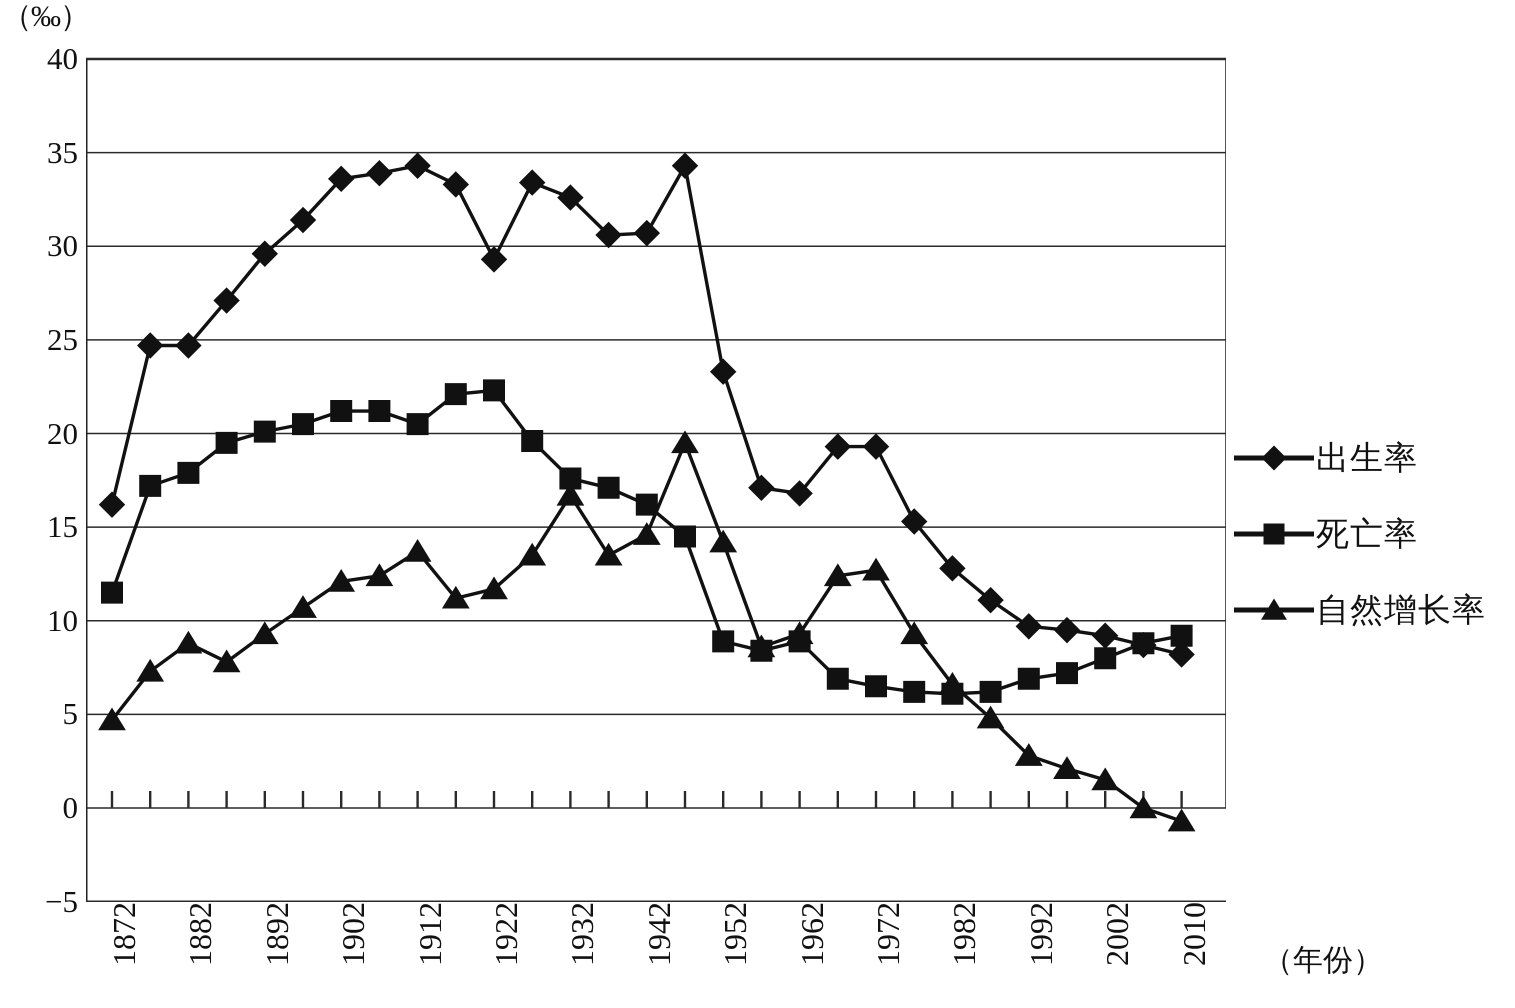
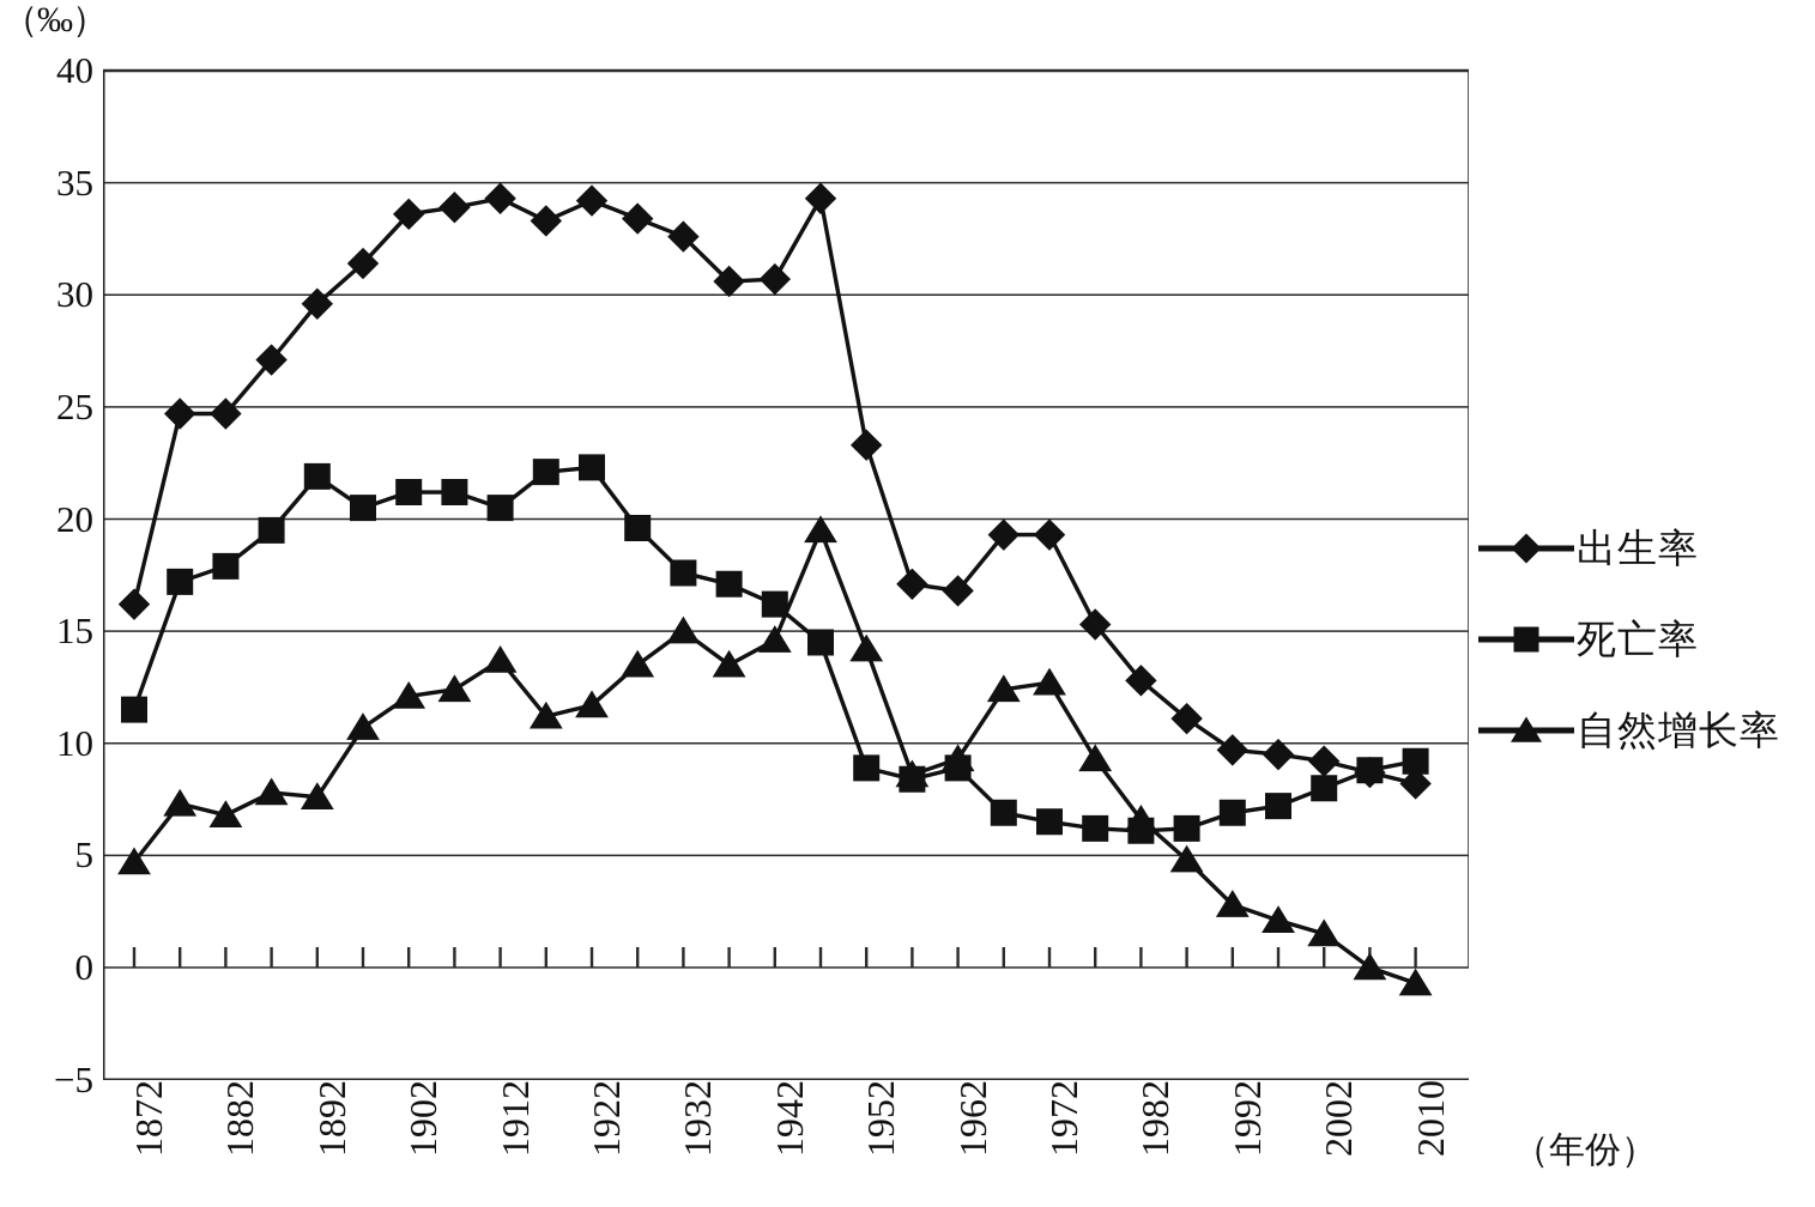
自然增长率/1882: 8.8 -> 6.8
死亡率/1892: 20.1 -> 21.9
自然增长率/1892: 9.3 -> 7.6
出生率/1922: 29.3 -> 34.2
自然增长率/1932: 16.7 -> 15.0
